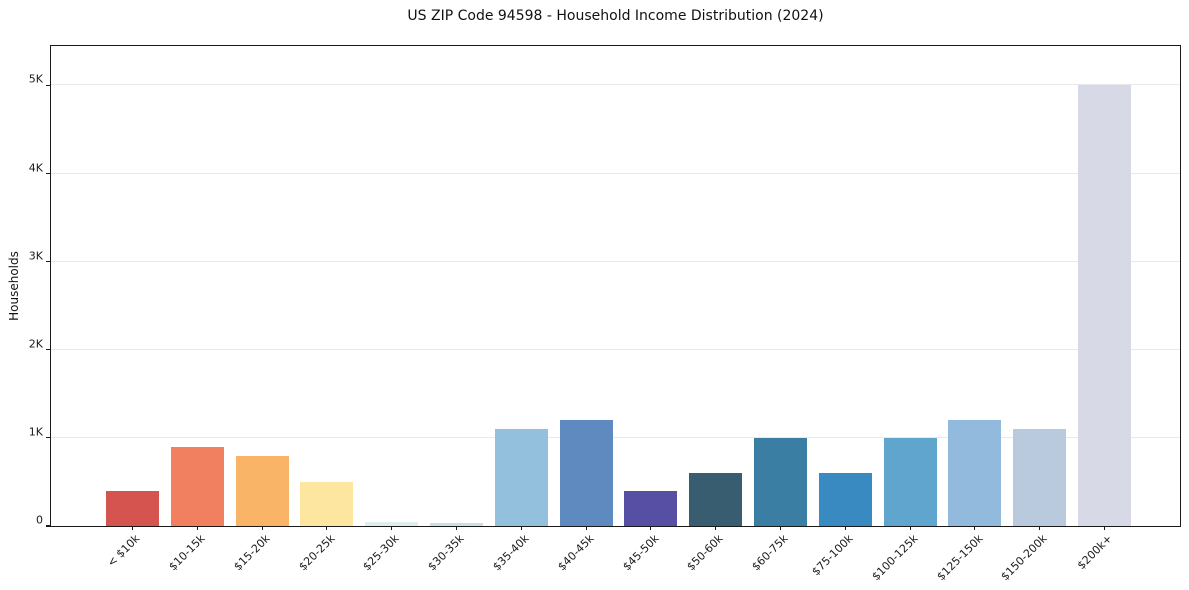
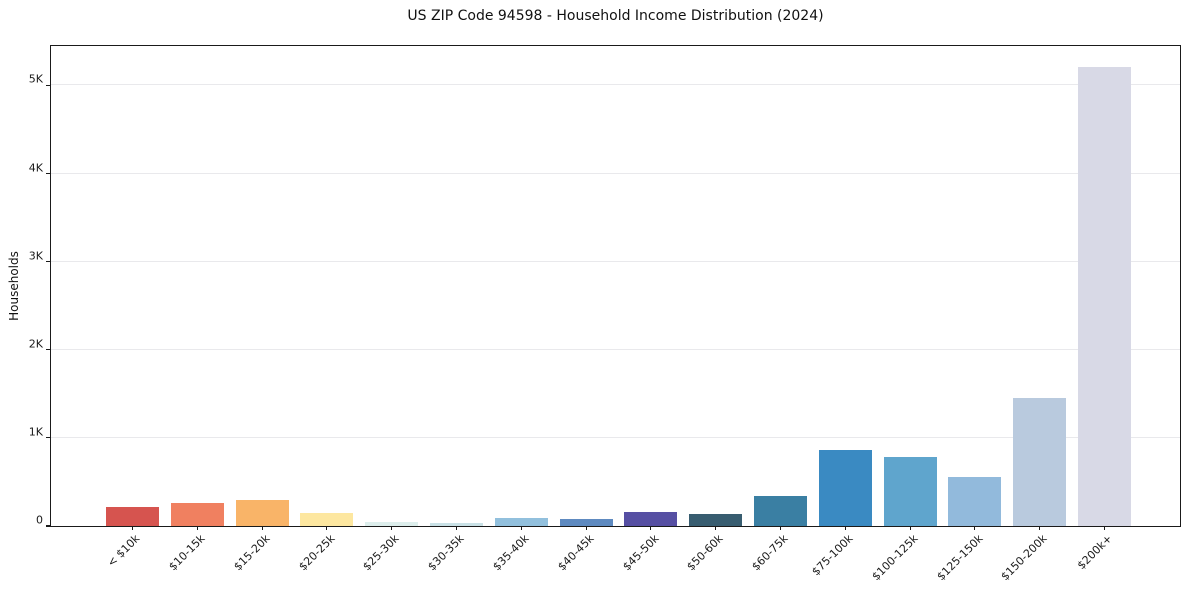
< $10k: 0.4K -> 0.2K
$10-15k: 0.9K -> 0.3K
$15-20k: 0.8K -> 0.3K
$20-25k: 0.5K -> 0.2K
$35-40k: 1.1K -> 0.1K
$40-45k: 1.2K -> 0.1K
$45-50k: 0.4K -> 0.2K
$50-60k: 0.6K -> 0.1K
$60-75k: 1.0K -> 0.3K
$75-100k: 0.6K -> 0.9K
$100-125k: 1.0K -> 0.8K
$125-150k: 1.2K -> 0.6K
$150-200k: 1.1K -> 1.4K
$200k+: 5.0K -> 5.2K
